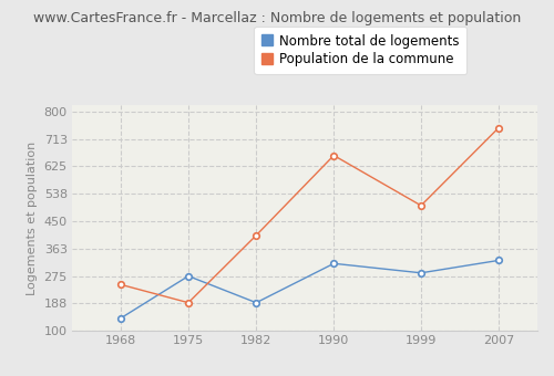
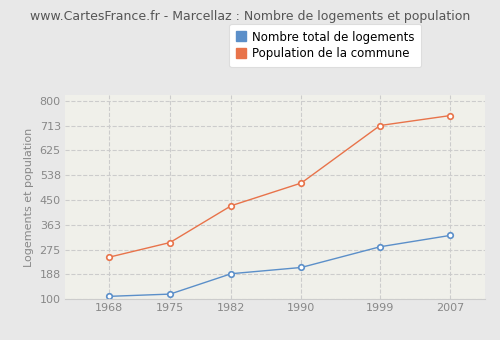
Nombre total de logements/1968: 140 -> 110
Nombre total de logements/1975: 275 -> 118
Population de la commune/1975: 190 -> 300
Population de la commune/1982: 405 -> 430
Nombre total de logements/1990: 315 -> 212
Population de la commune/1990: 660 -> 510
Population de la commune/1999: 500 -> 713
